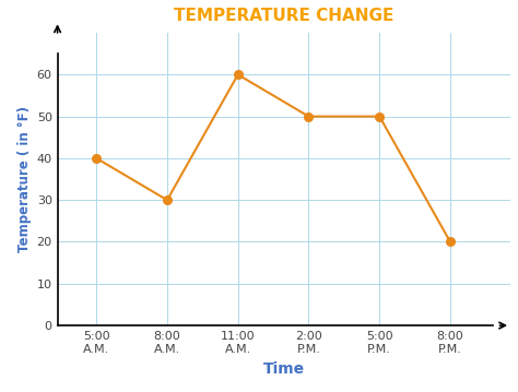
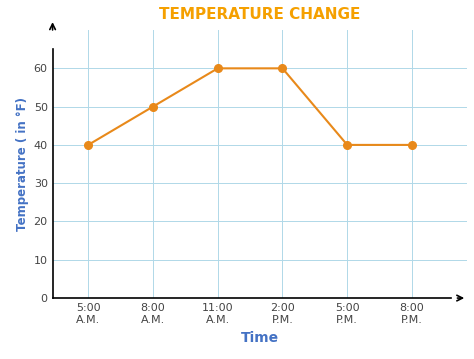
8:00 A.M.: 30 -> 50
2:00 P.M.: 50 -> 60
5:00 P.M.: 50 -> 40
8:00 P.M.: 20 -> 40
